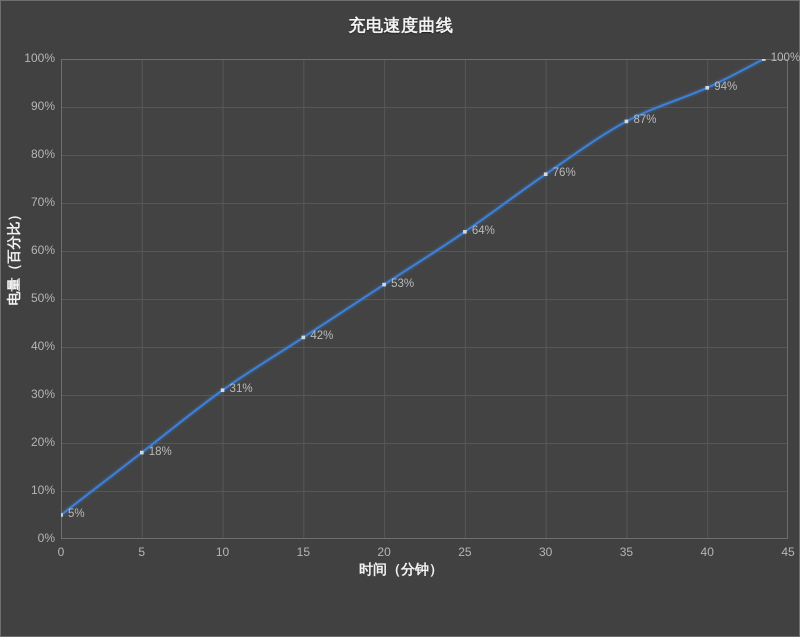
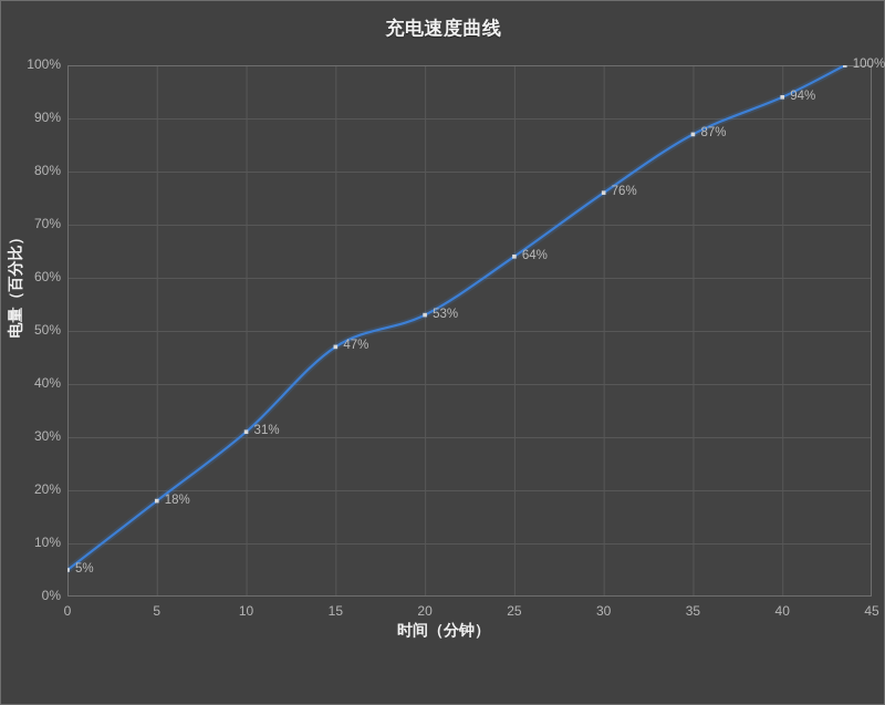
15: 42% -> 47%
